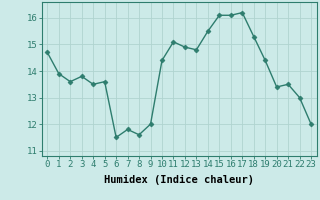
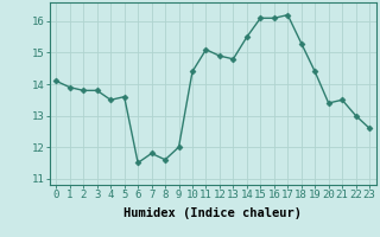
0: 14.7 -> 14.1
2: 13.6 -> 13.8
23: 12.0 -> 12.6
